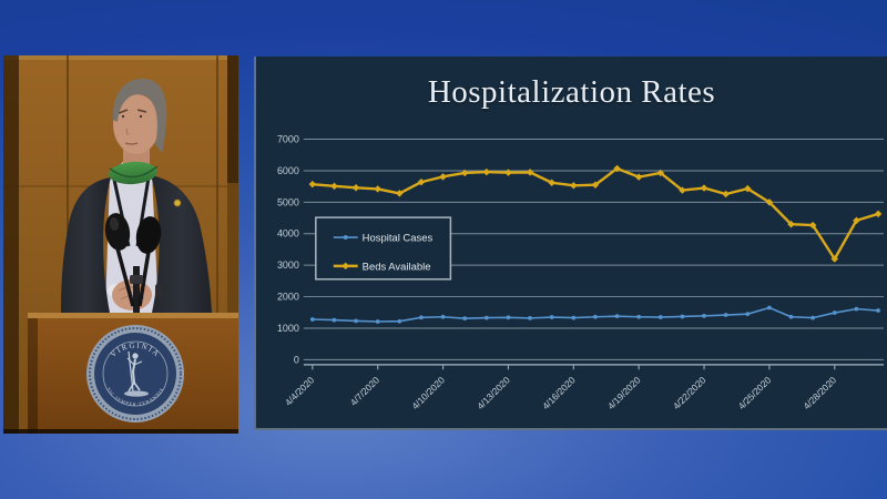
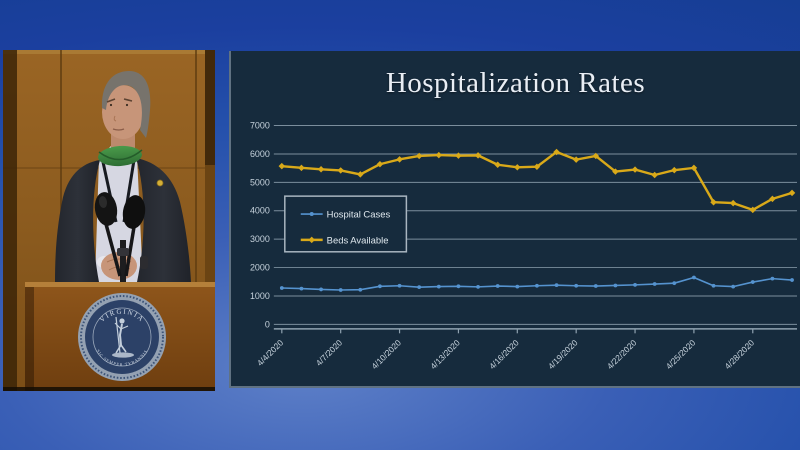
Beds Available/4/25/2020: 5000 -> 5500
Beds Available/4/28/2020: 3200 -> 4000
